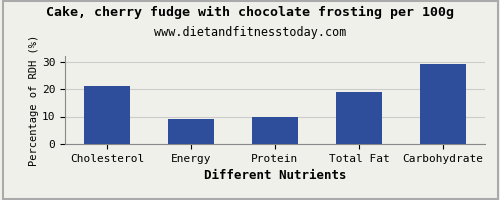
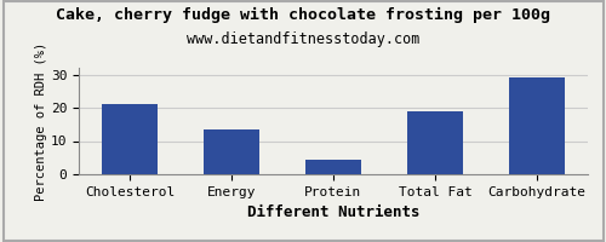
Energy: 9.0 -> 13.3
Protein: 10.0 -> 4.5
